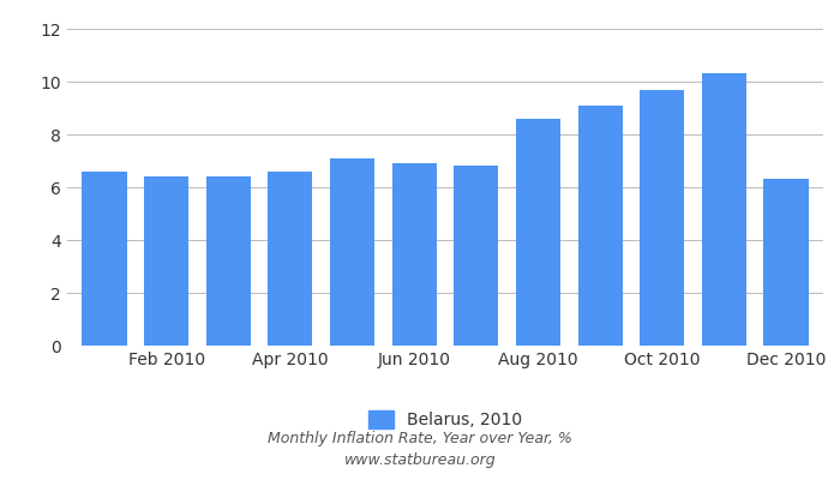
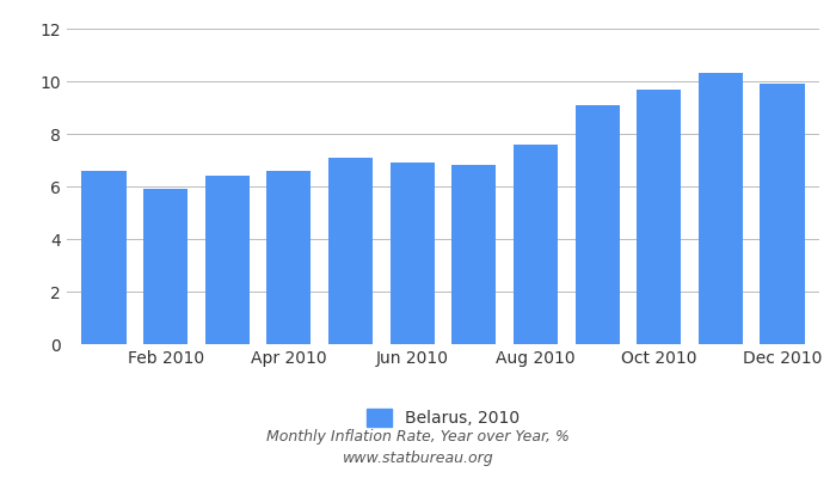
Feb 2010: 6.4 -> 5.9
Aug 2010: 8.6 -> 7.6
Dec 2010: 6.3 -> 9.9
